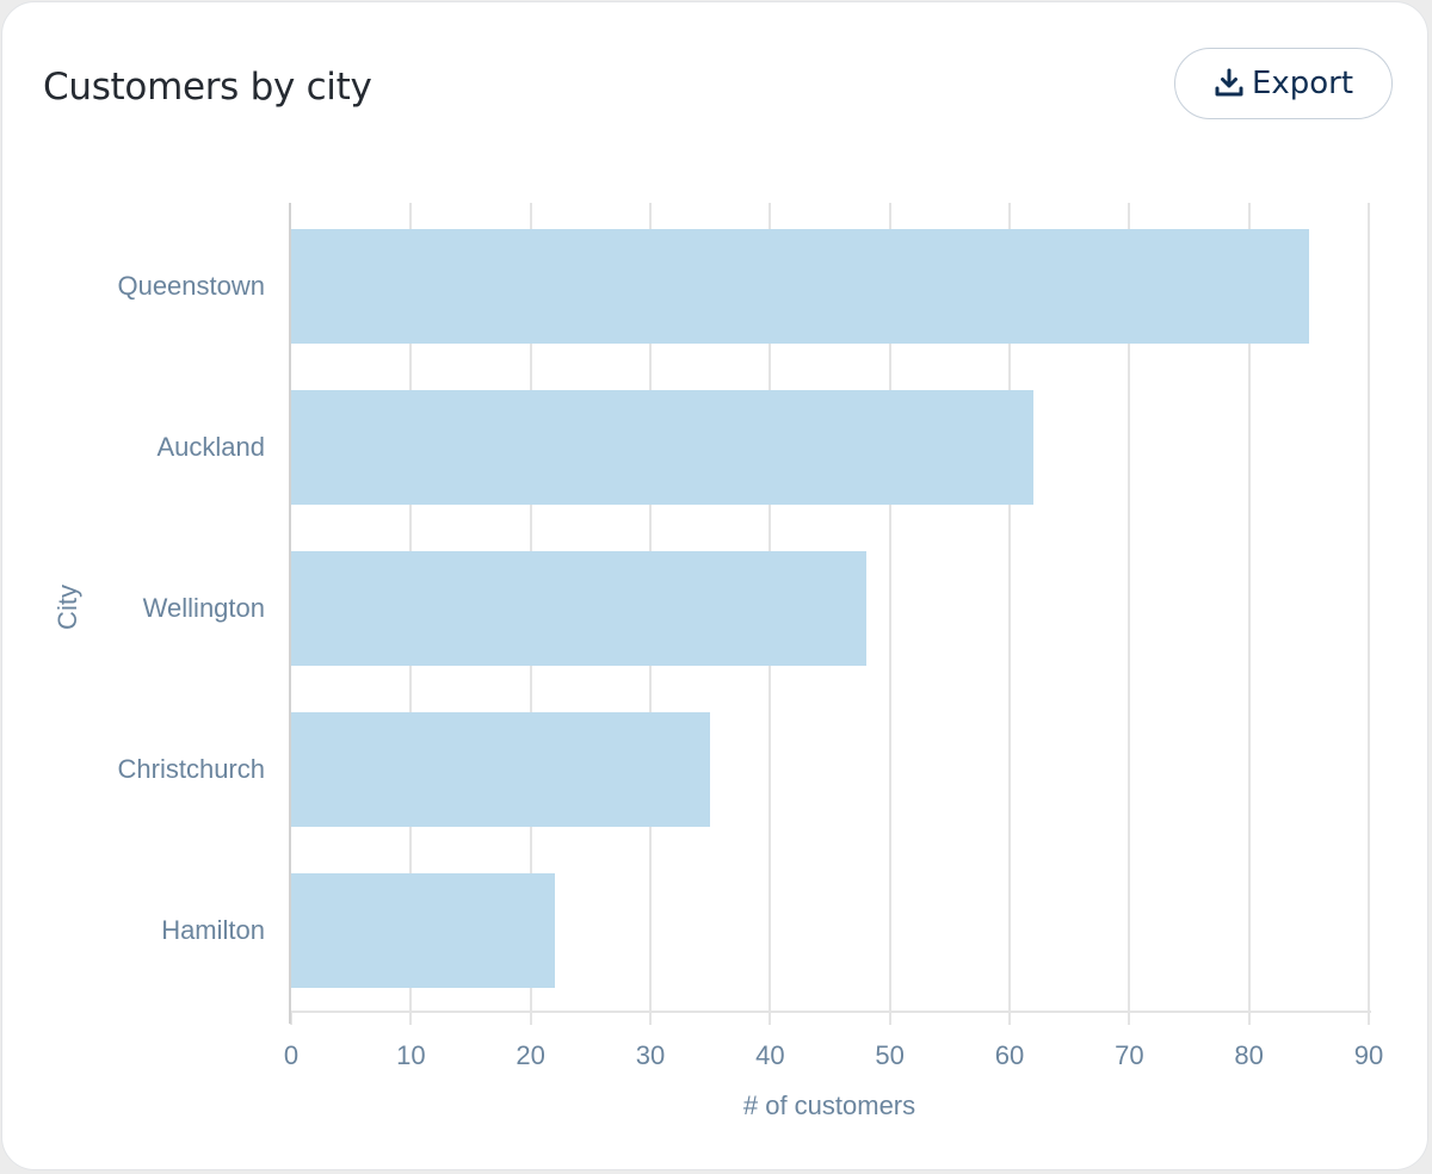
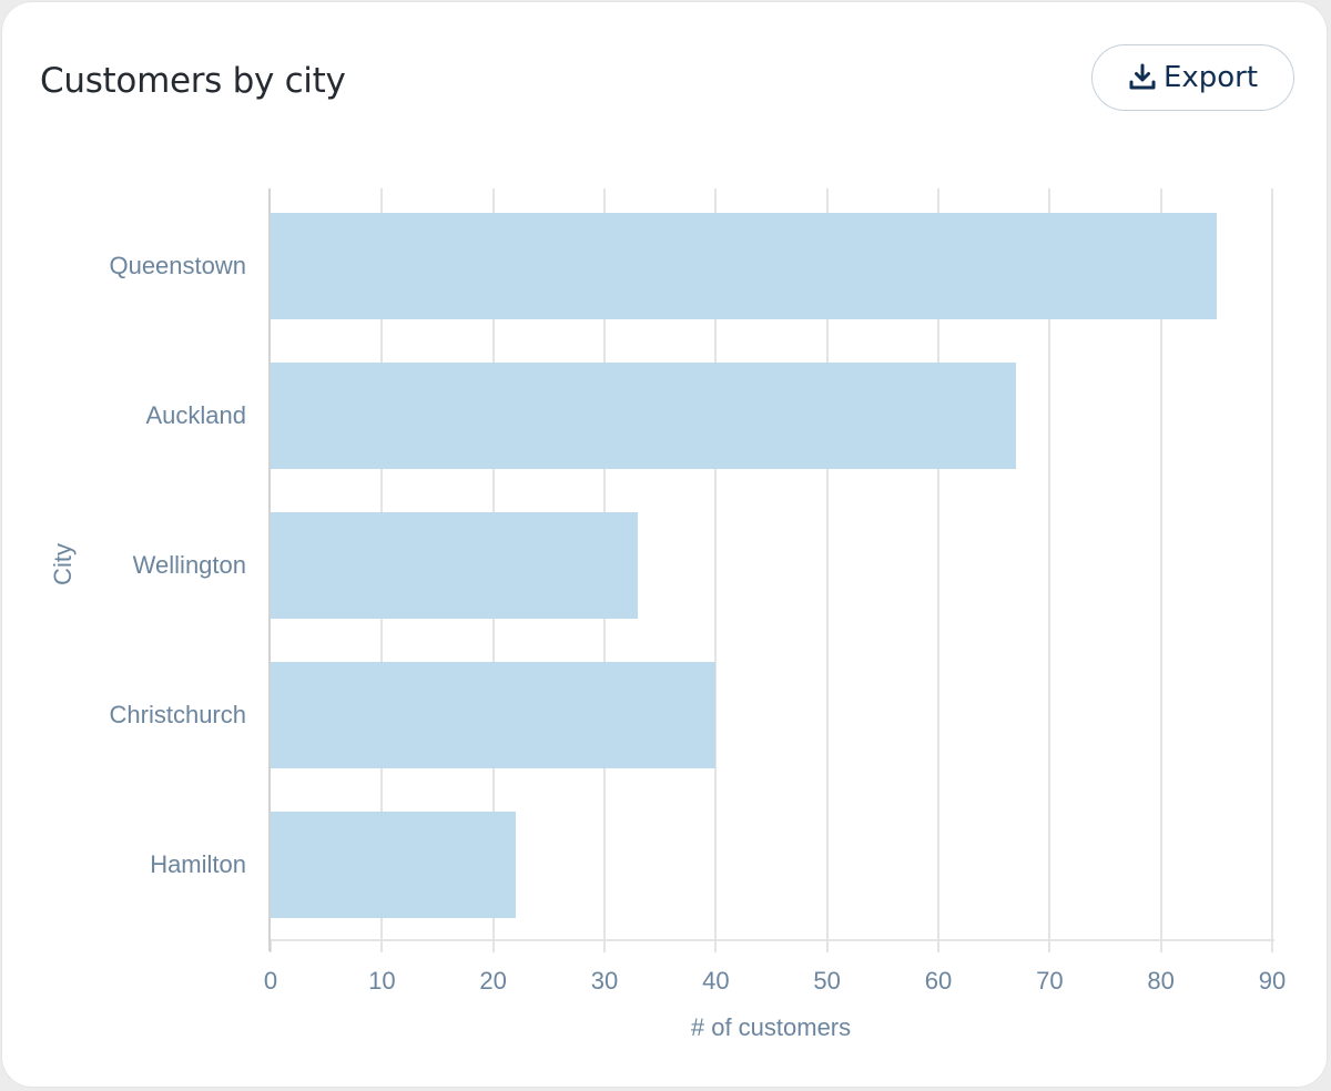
Auckland: 62 -> 67
Wellington: 48 -> 33
Christchurch: 35 -> 40
